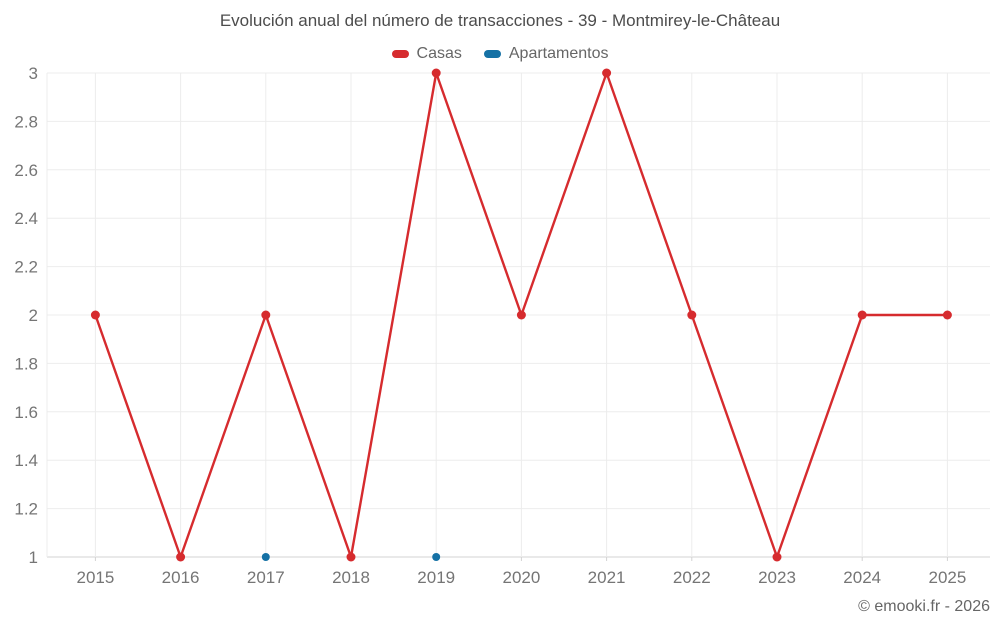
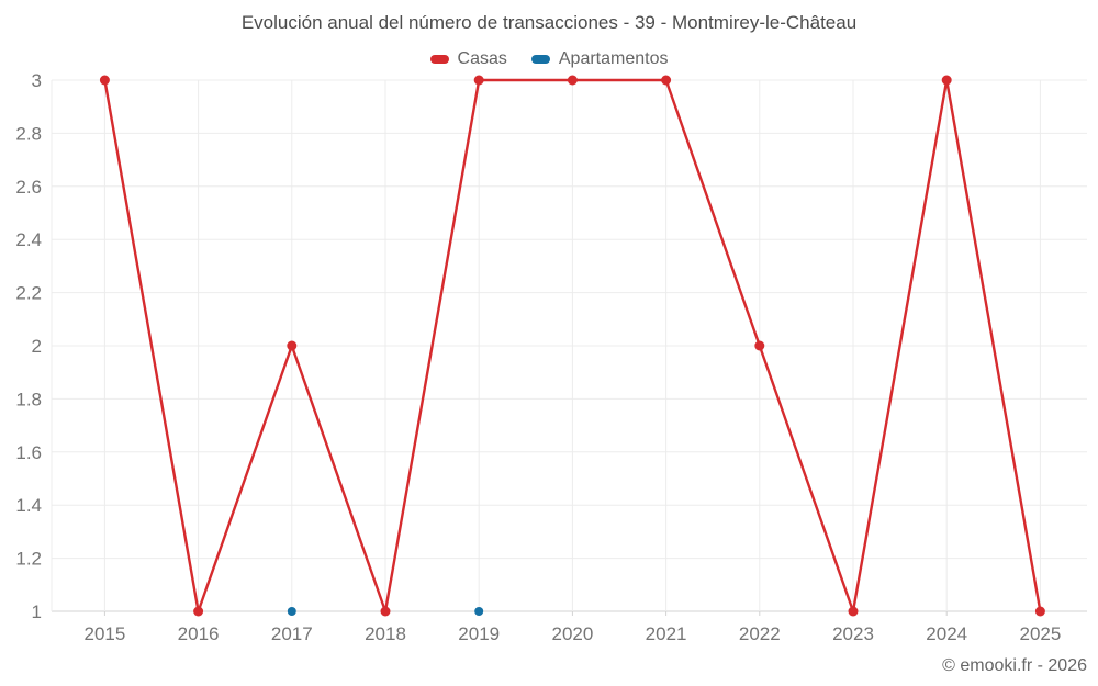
Casas/2015: 2 -> 3
Casas/2020: 2 -> 3
Casas/2024: 2 -> 3
Casas/2025: 2 -> 1
